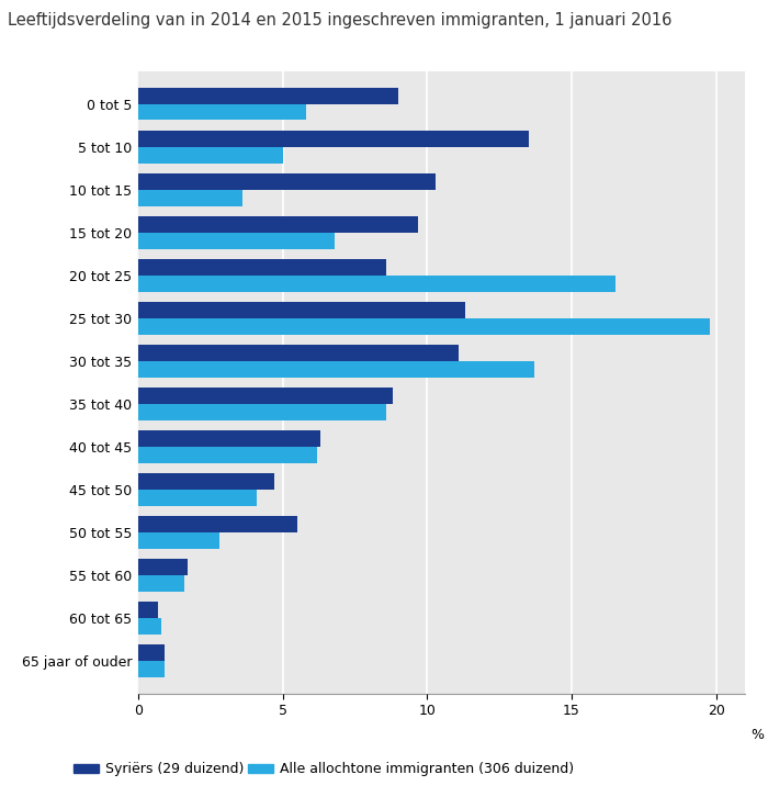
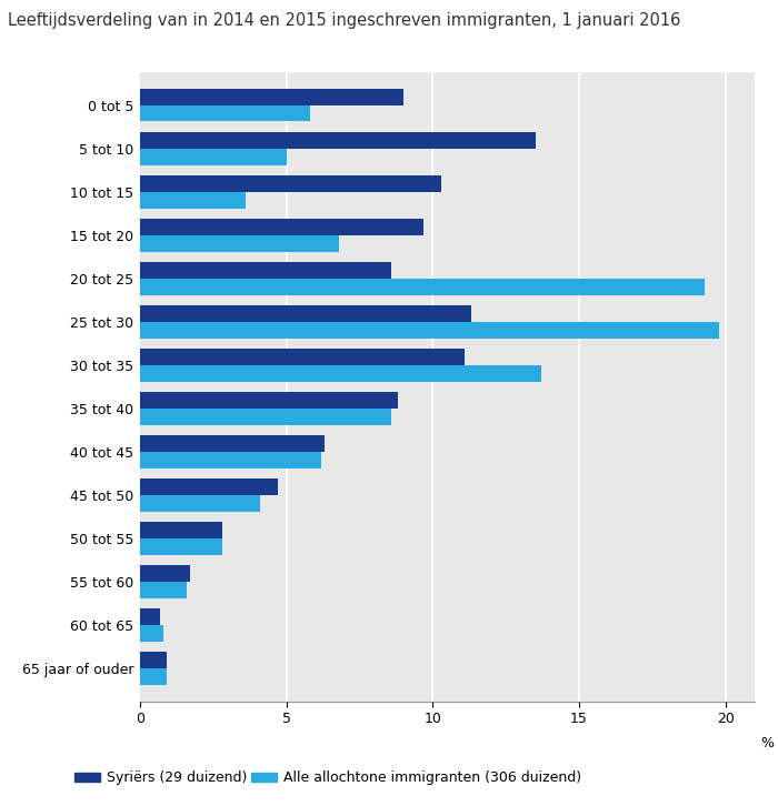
Alle allochtone immigranten (306 duizend)/20 tot 25: 16.5 -> 19.3
Syriërs (29 duizend)/50 tot 55: 5.5 -> 2.8
